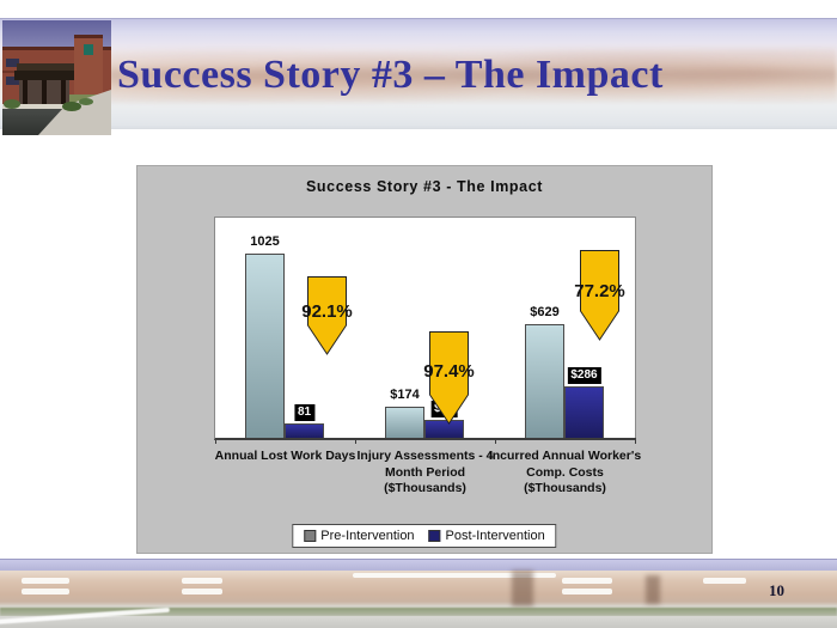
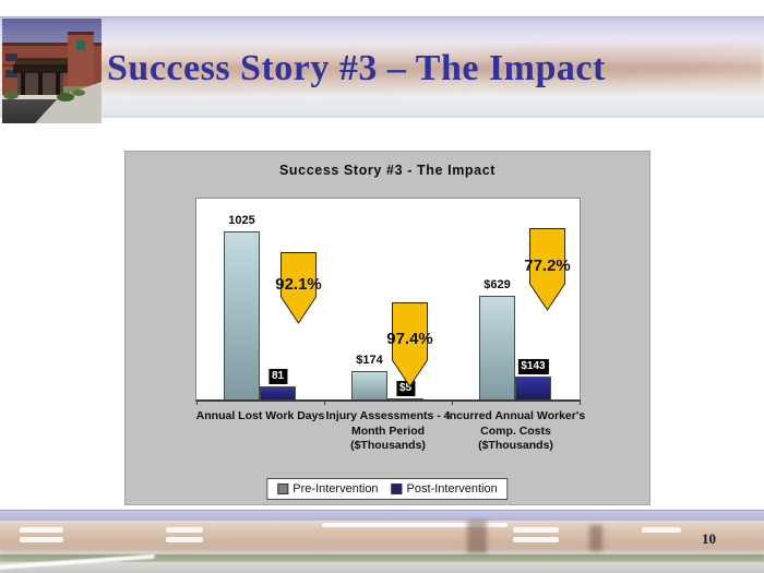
Post-Intervention/Injury Assessments - 4 Month Period ($Thousands): $97 -> $5
Post-Intervention/Incurred Annual Worker's Comp. Costs ($Thousands): $286 -> $143
